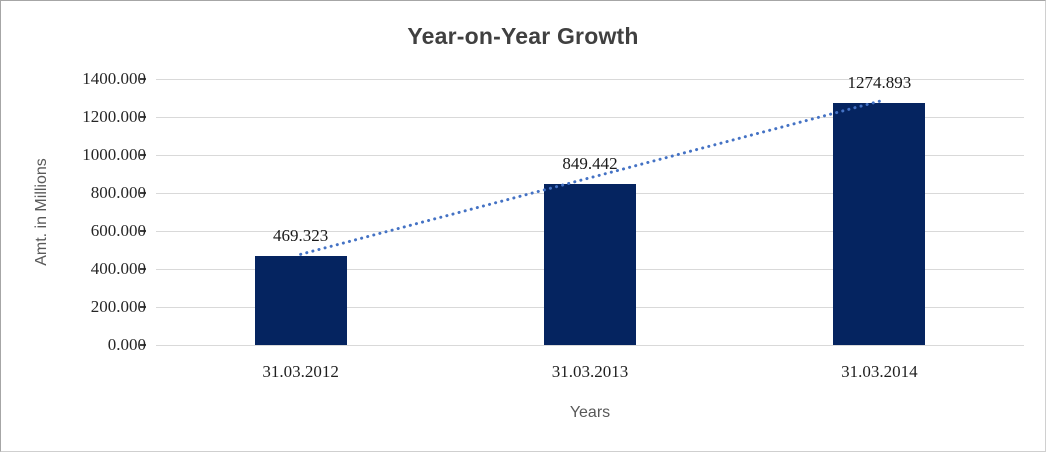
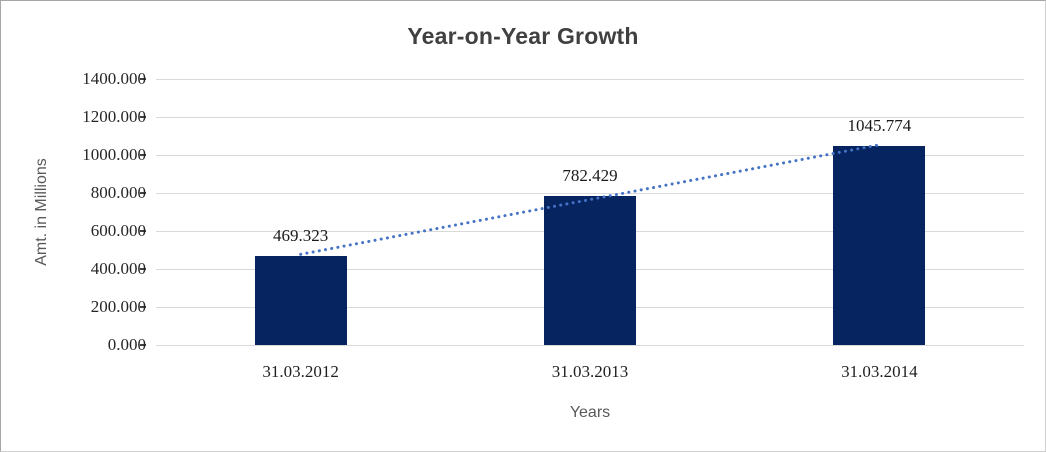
31.03.2013: 849.442 -> 782.429
31.03.2014: 1274.893 -> 1045.774
